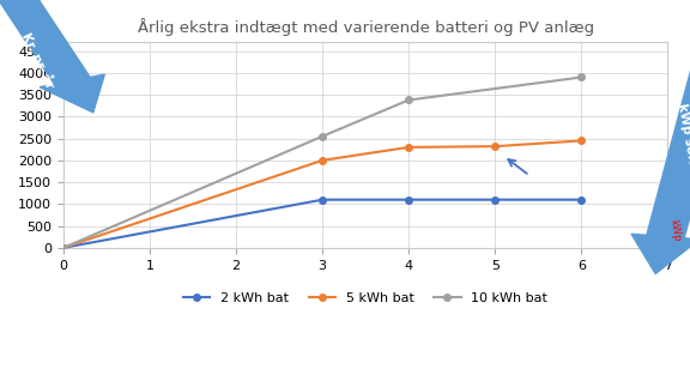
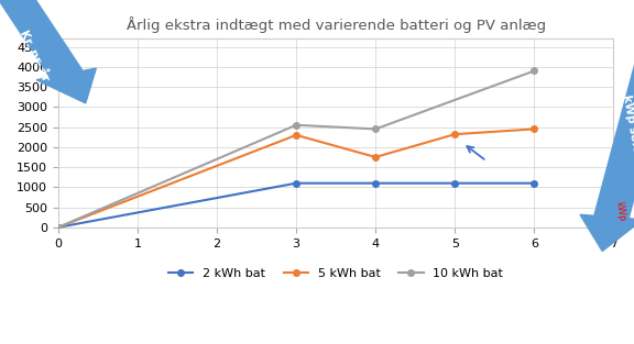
5 kWh bat/3: 2000 -> 2300
5 kWh bat/4: 2300 -> 1750
10 kWh bat/4: 3380 -> 2450
